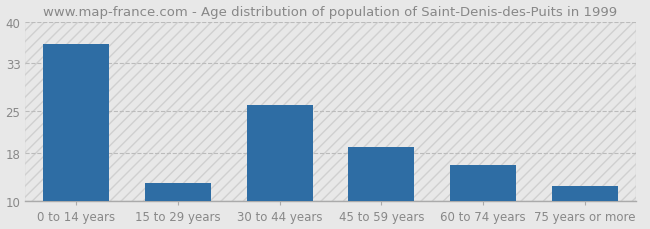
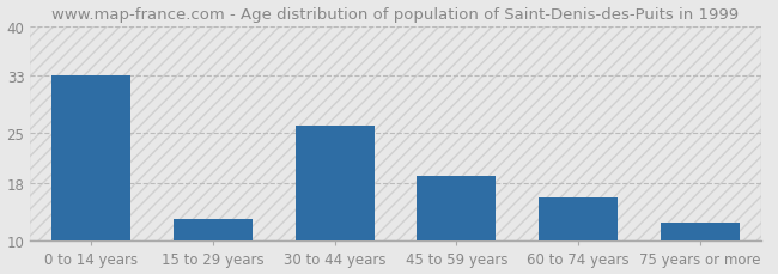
0 to 14 years: 36.2 -> 33.0
